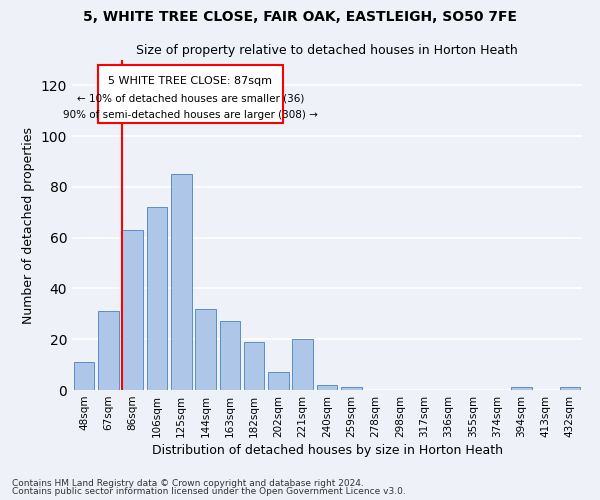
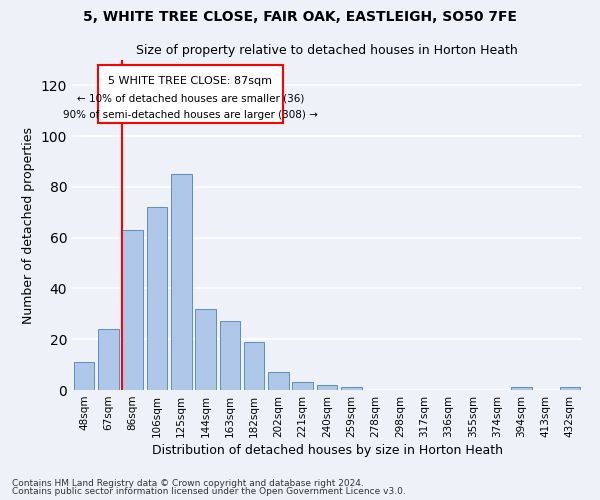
67sqm: 31 -> 24
221sqm: 20 -> 3
